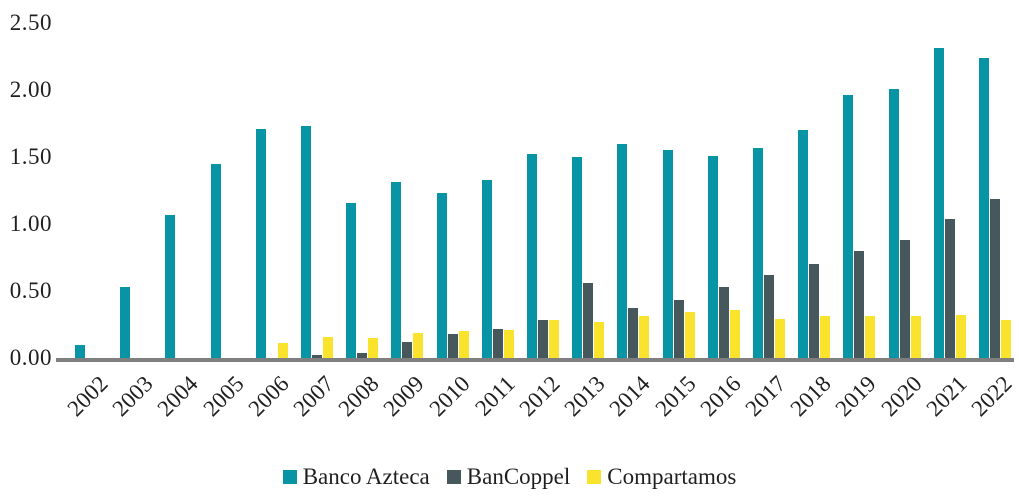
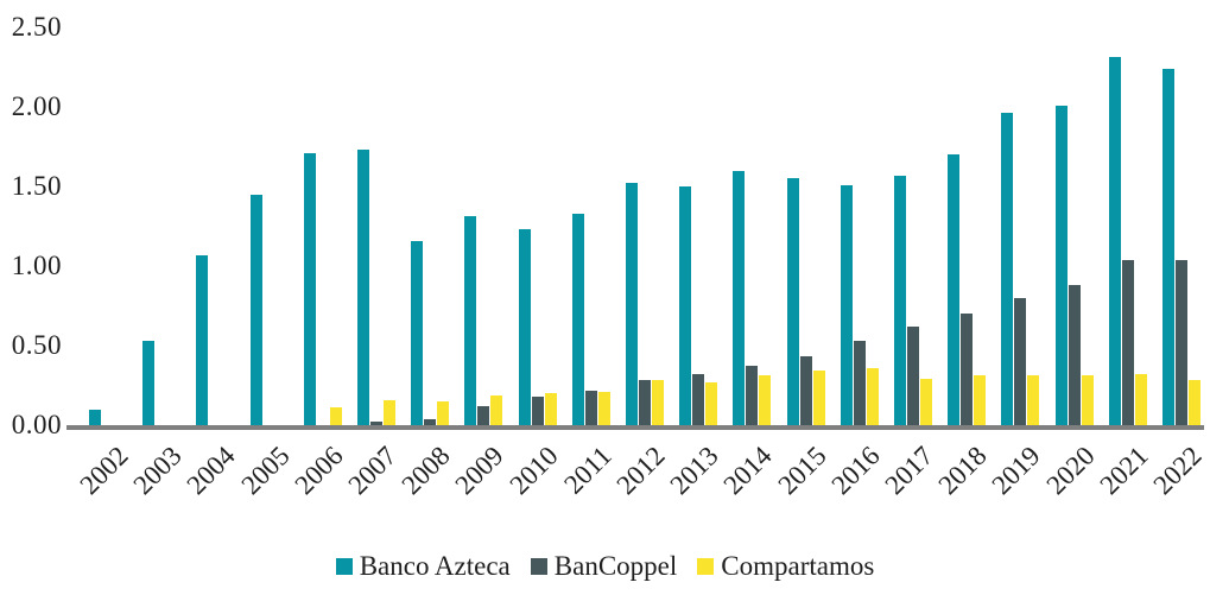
BanCoppel/2013: 0.56 -> 0.32
BanCoppel/2022: 1.19 -> 1.04
